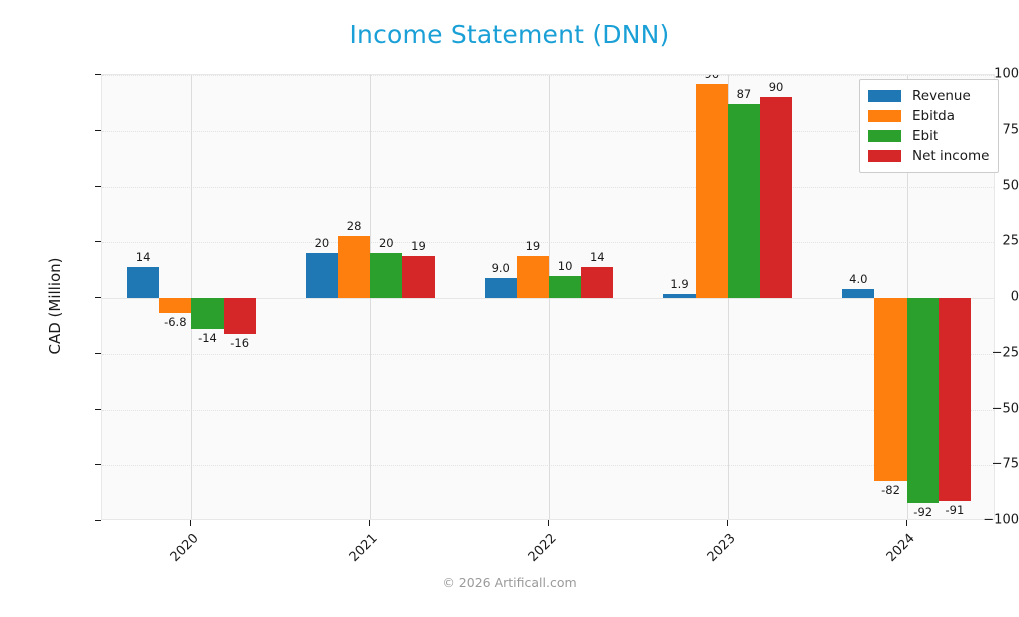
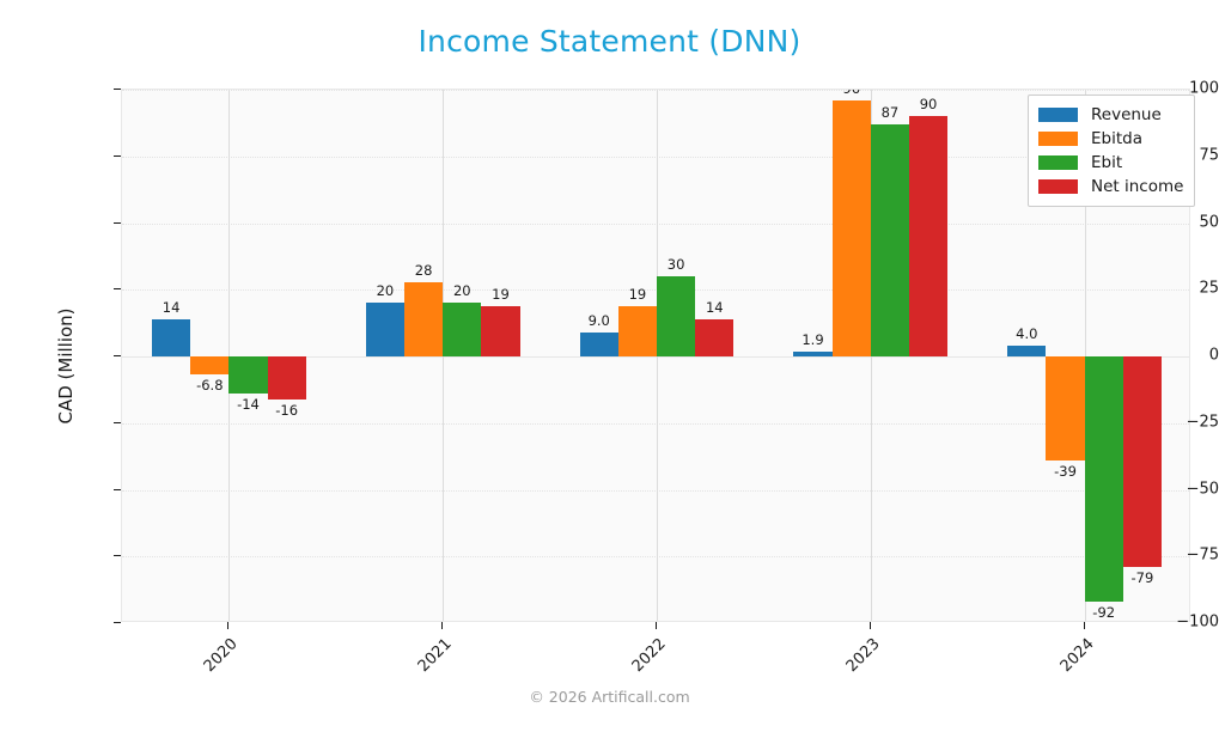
Ebit/2022: 10 -> 30
Ebitda/2024: -82 -> -39
Net income/2024: -91 -> -79
